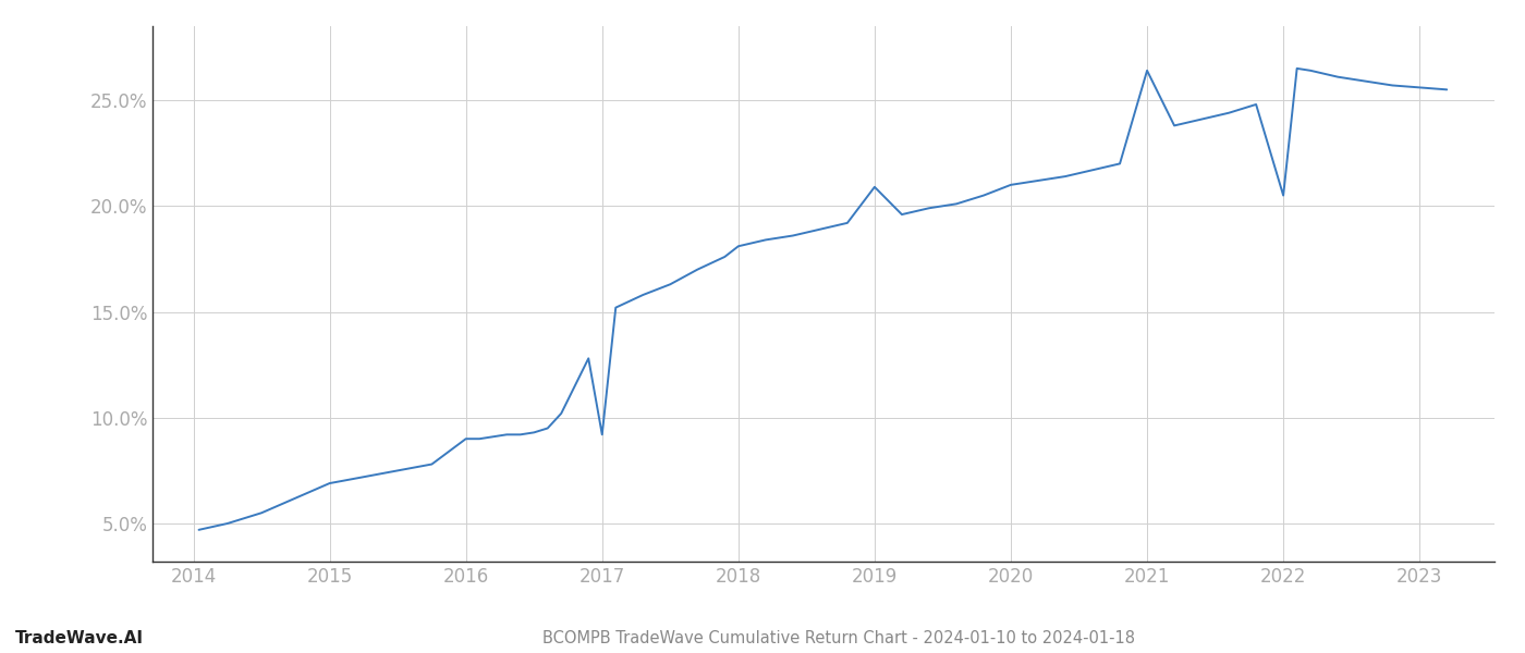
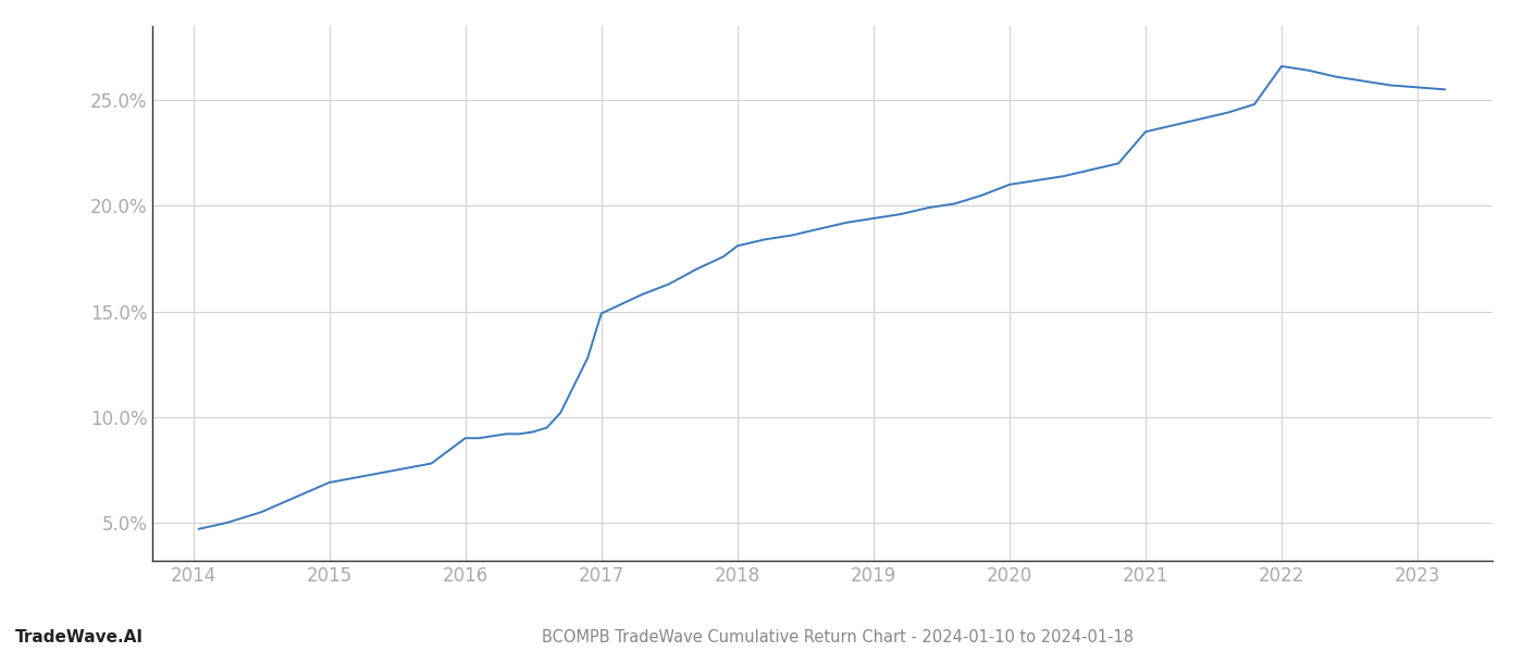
2017: 9.2% -> 14.9%
2019: 20.9% -> 19.4%
2021: 26.4% -> 23.5%
2022: 20.5% -> 26.6%
